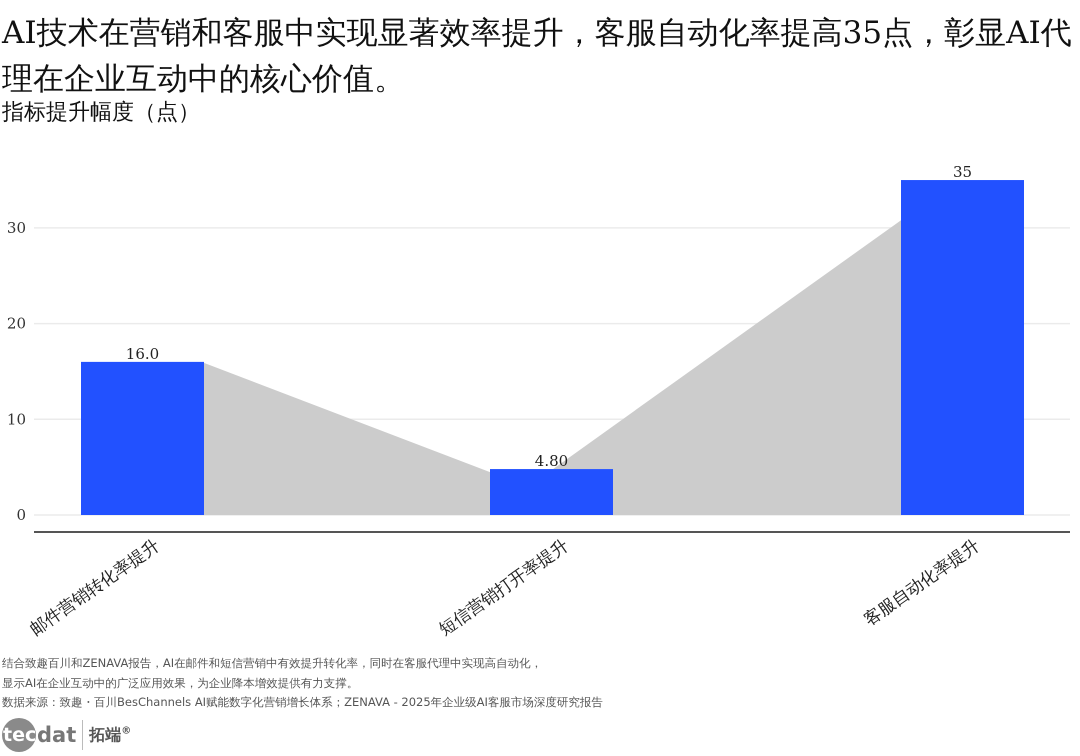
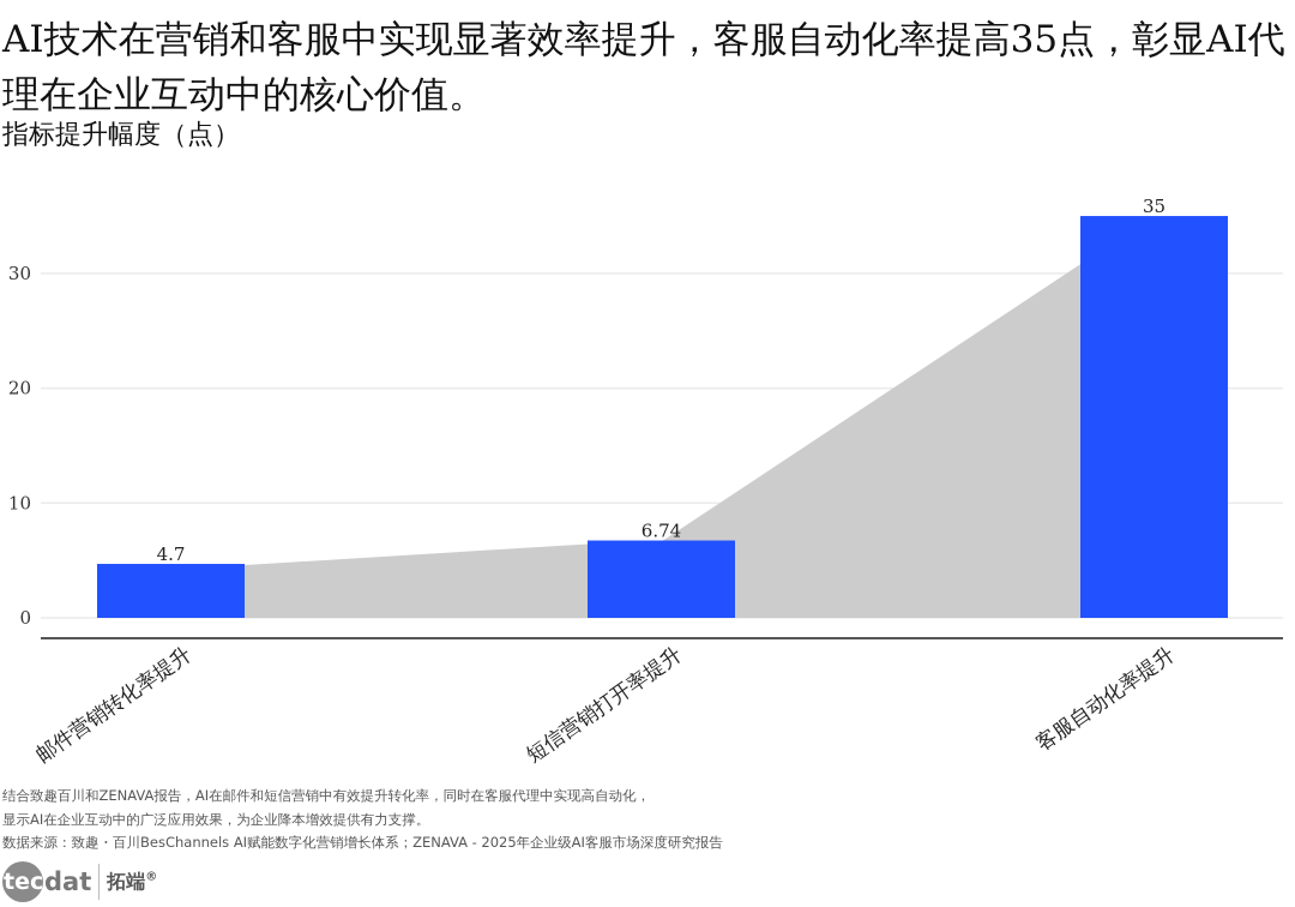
邮件营销转化率提升: 16.0 -> 4.7
短信营销打开率提升: 4.80 -> 6.74
